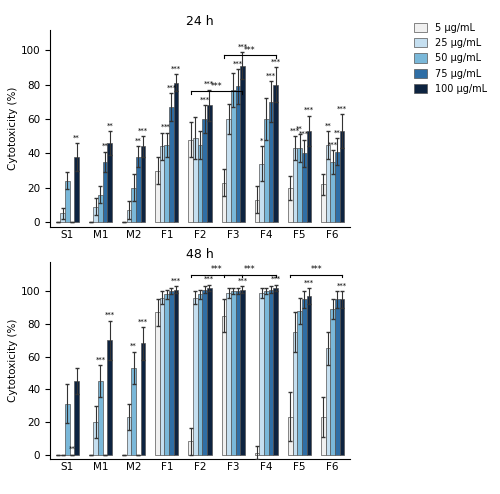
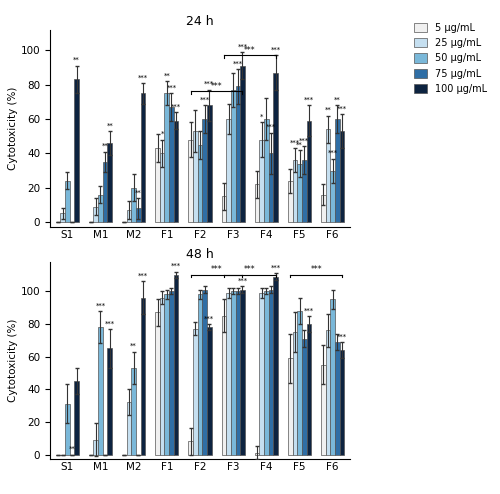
24 h/100 μg/mL/S1: 38 -> 83
24 h/75 μg/mL/M2: 38 -> 8
24 h/100 μg/mL/M2: 44 -> 75
24 h/5 μg/mL/F1: 30 -> 43
24 h/25 μg/mL/F1: 44 -> 40
24 h/50 μg/mL/F1: 45 -> 75
24 h/100 μg/mL/F1: 81 -> 59
24 h/25 μg/mL/F2: 49 -> 53
24 h/5 μg/mL/F3: 23 -> 15
24 h/5 μg/mL/F4: 13 -> 22
24 h/25 μg/mL/F4: 34 -> 48
24 h/75 μg/mL/F4: 70 -> 40
24 h/100 μg/mL/F4: 80 -> 87
24 h/5 μg/mL/F5: 20 -> 24
24 h/25 μg/mL/F5: 43 -> 36
24 h/50 μg/mL/F5: 43 -> 34
24 h/75 μg/mL/F5: 40 -> 36
24 h/100 μg/mL/F5: 53 -> 59
24 h/5 μg/mL/F6: 22 -> 16
24 h/25 μg/mL/F6: 45 -> 54
24 h/50 μg/mL/F6: 35 -> 30
24 h/75 μg/mL/F6: 41 -> 60
48 h/25 μg/mL/M1: 20 -> 9
48 h/50 μg/mL/M1: 45 -> 78
48 h/100 μg/mL/M1: 70 -> 65
48 h/25 μg/mL/M2: 23 -> 32
48 h/100 μg/mL/M2: 68 -> 96
48 h/100 μg/mL/F1: 101 -> 110
48 h/25 μg/mL/F2: 96 -> 77
48 h/100 μg/mL/F2: 102 -> 78
48 h/100 μg/mL/F4: 102 -> 109
48 h/5 μg/mL/F5: 23 -> 59
48 h/75 μg/mL/F5: 95 -> 71
48 h/100 μg/mL/F5: 97 -> 80
48 h/5 μg/mL/F6: 23 -> 55
48 h/25 μg/mL/F6: 65 -> 76
48 h/50 μg/mL/F6: 89 -> 95
48 h/75 μg/mL/F6: 95 -> 69
48 h/100 μg/mL/F6: 95 -> 64
